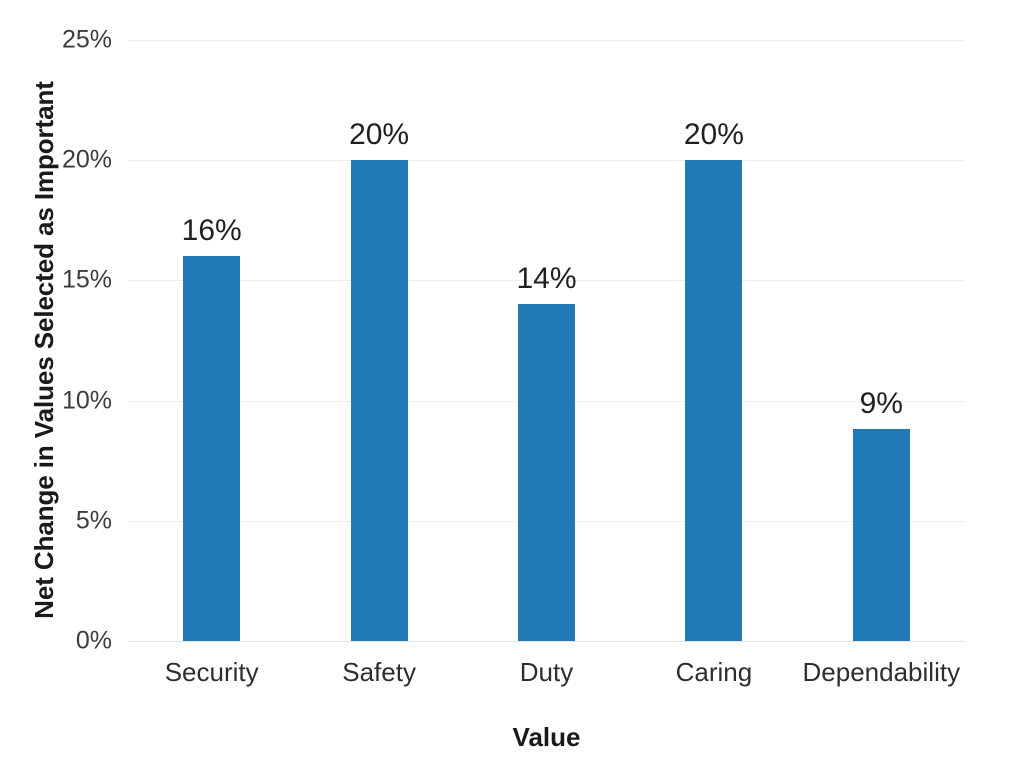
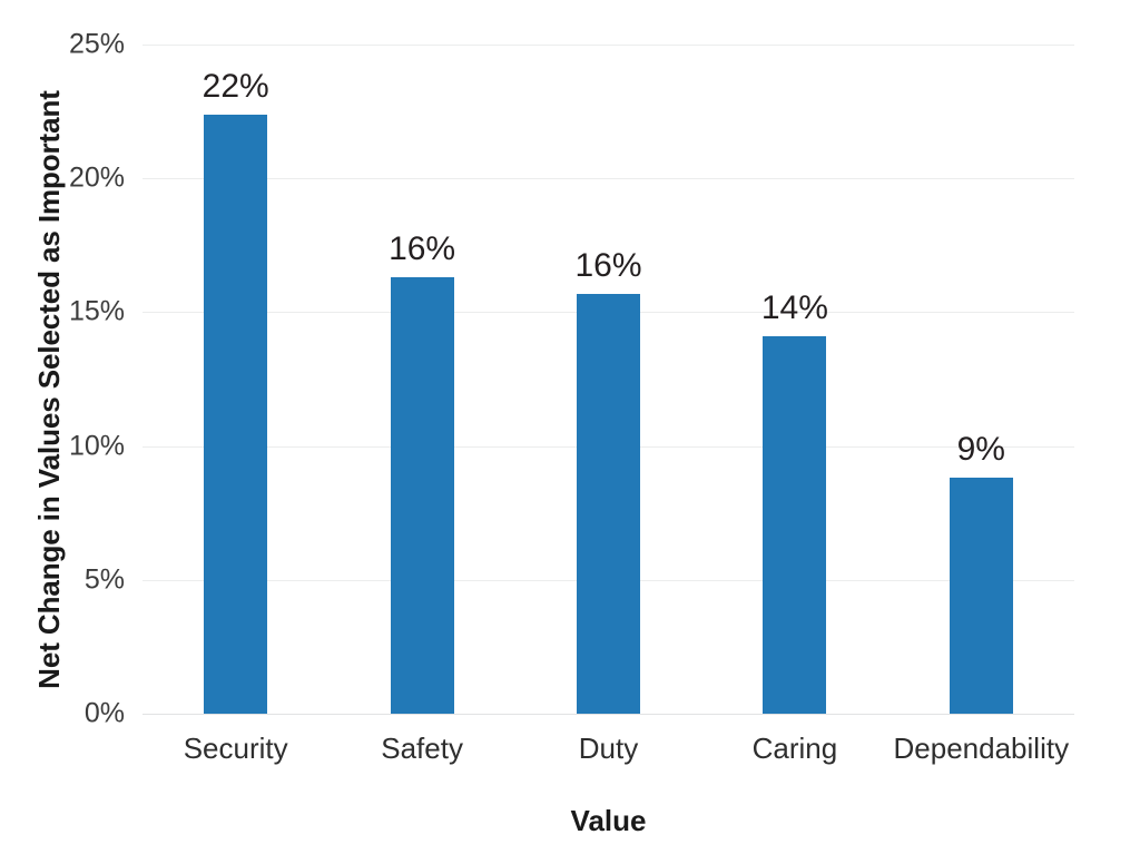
Security: 16% -> 22%
Safety: 20% -> 16%
Duty: 14% -> 16%
Caring: 20% -> 14%
